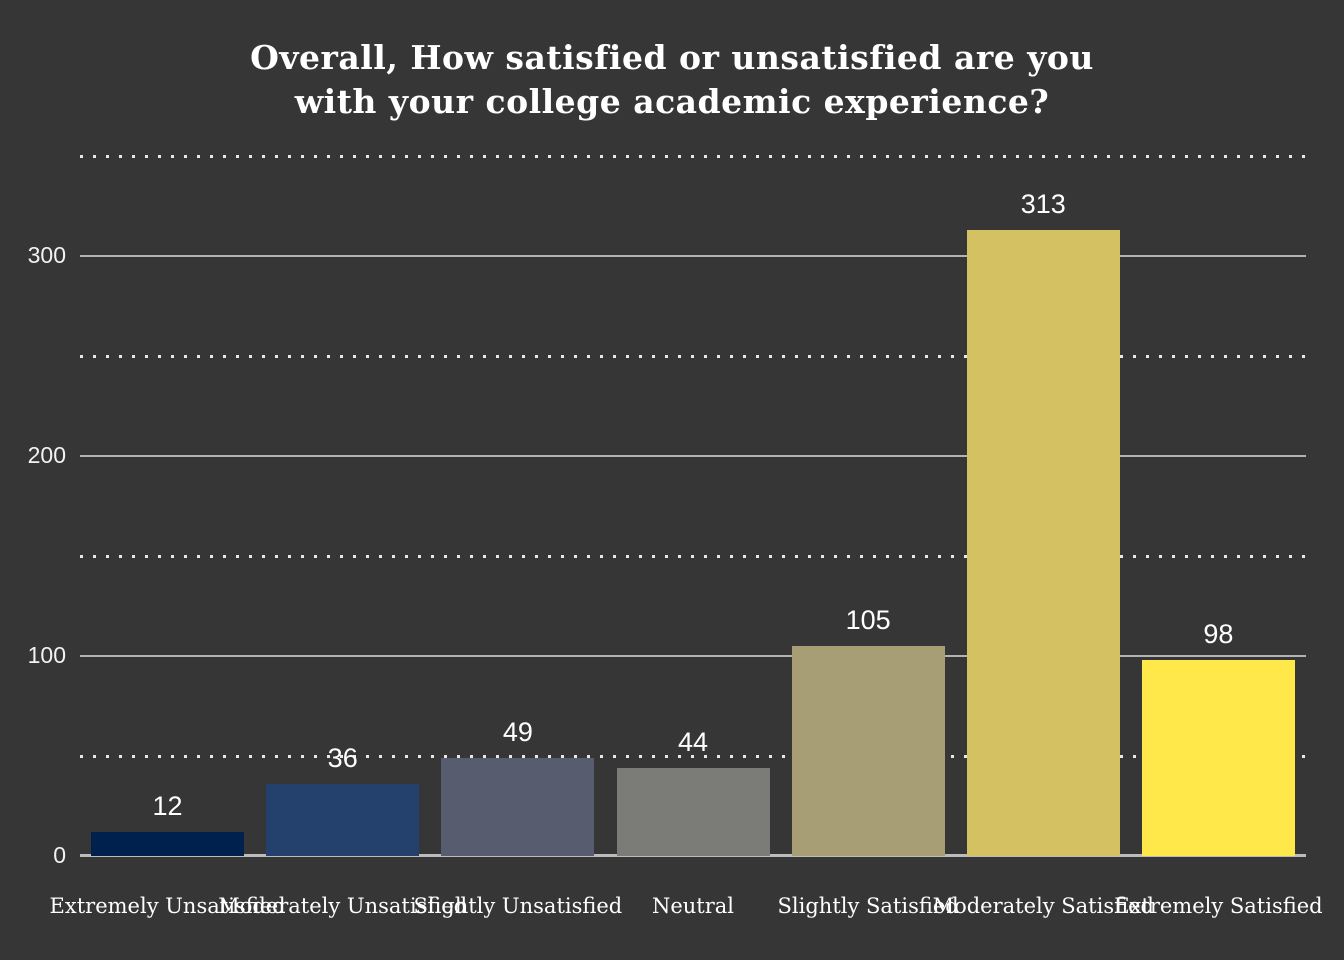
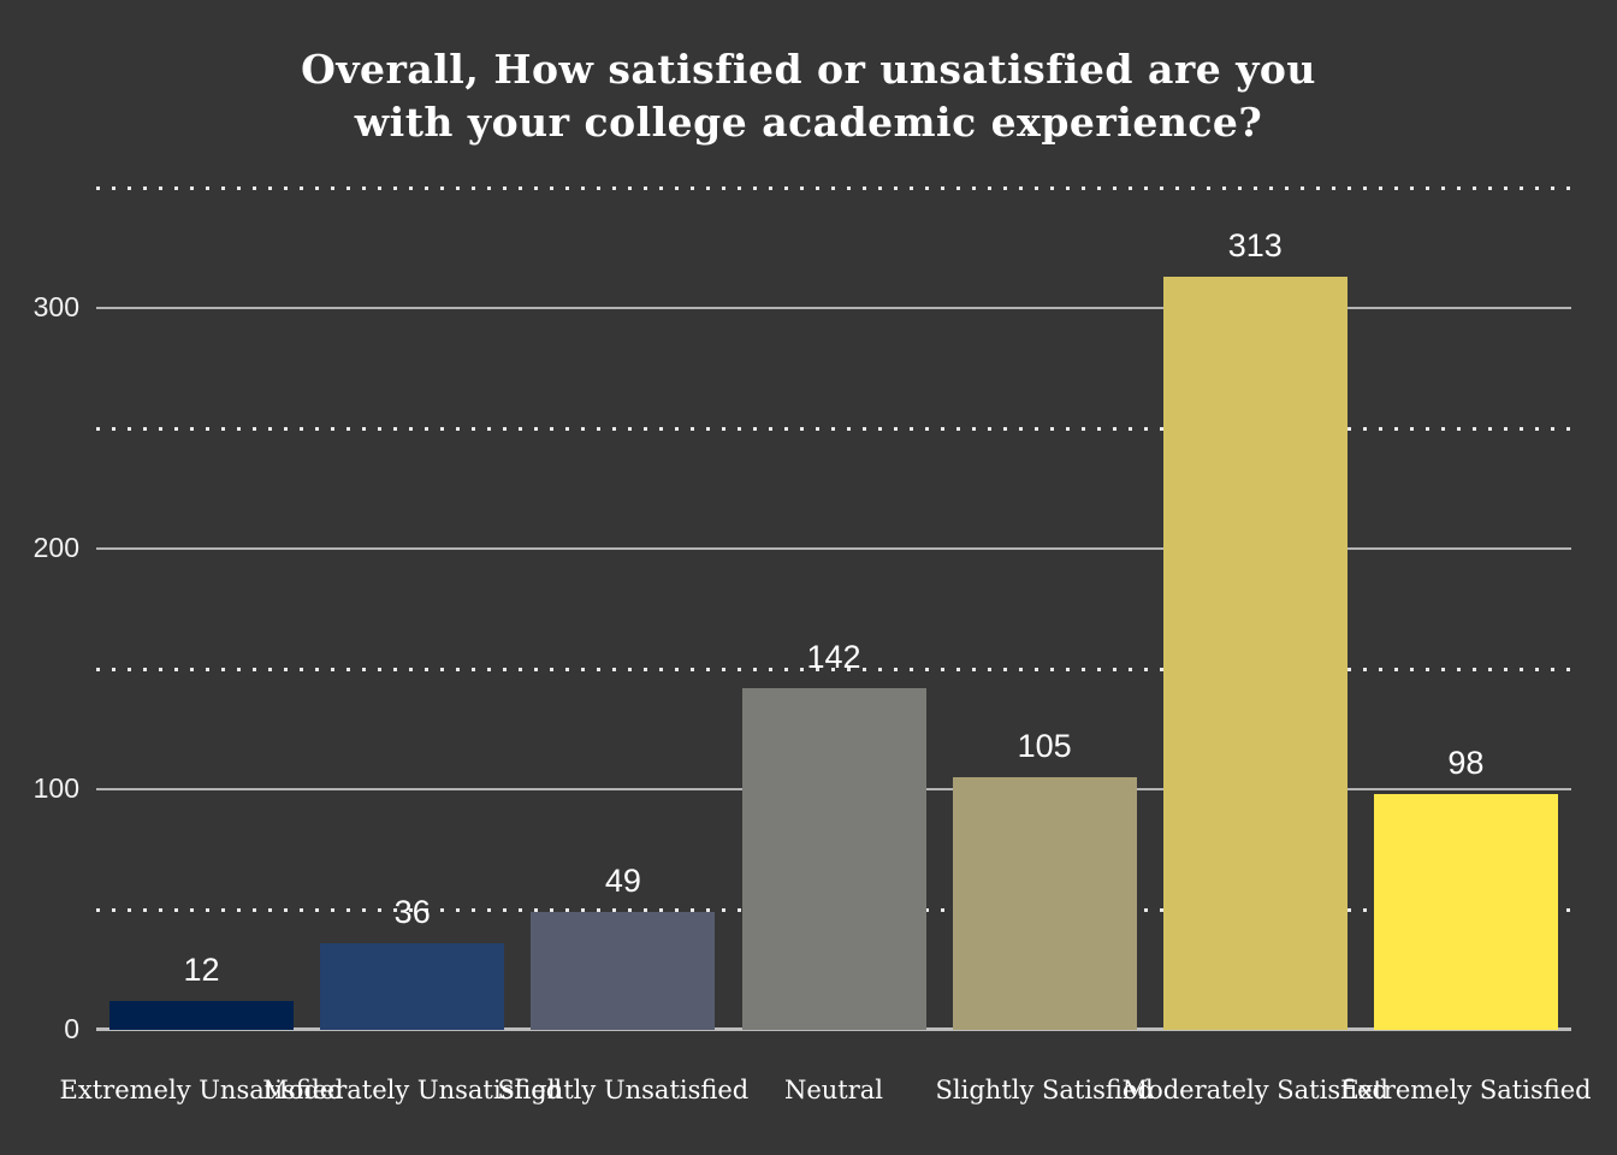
Neutral: 44 -> 142
